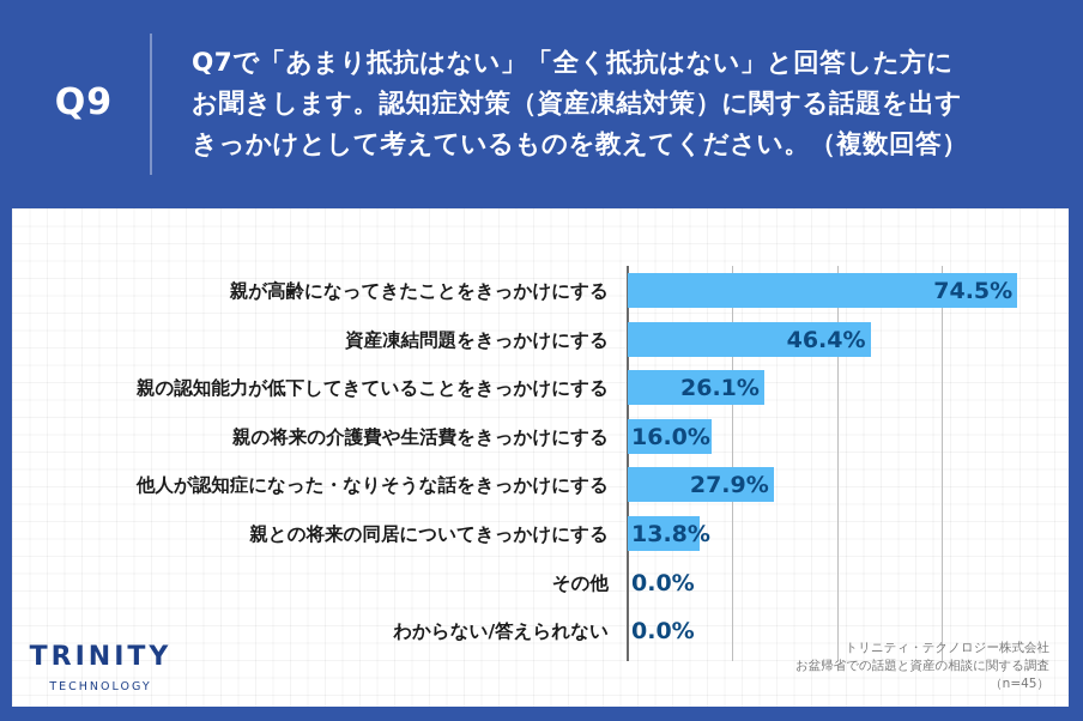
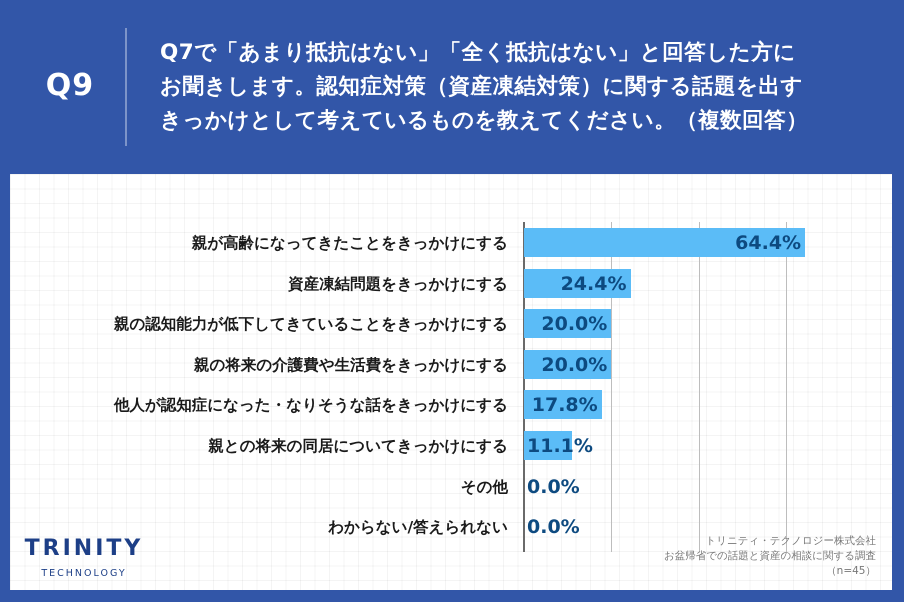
親が高齢になってきたことをきっかけにする: 74.5% -> 64.4%
資産凍結問題をきっかけにする: 46.4% -> 24.4%
親の認知能力が低下してきていることをきっかけにする: 26.1% -> 20.0%
親の将来の介護費や生活費をきっかけにする: 16.0% -> 20.0%
他人が認知症になった・なりそうな話をきっかけにする: 27.9% -> 17.8%
親との将来の同居についてきっかけにする: 13.8% -> 11.1%
